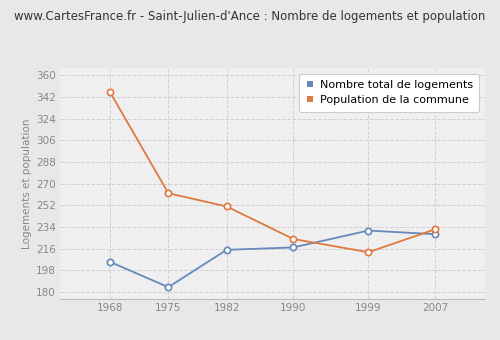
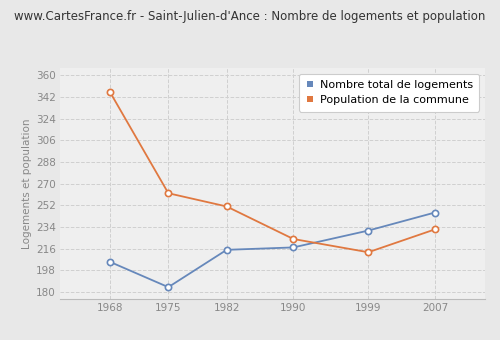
Nombre total de logements/2007: 228 -> 246
